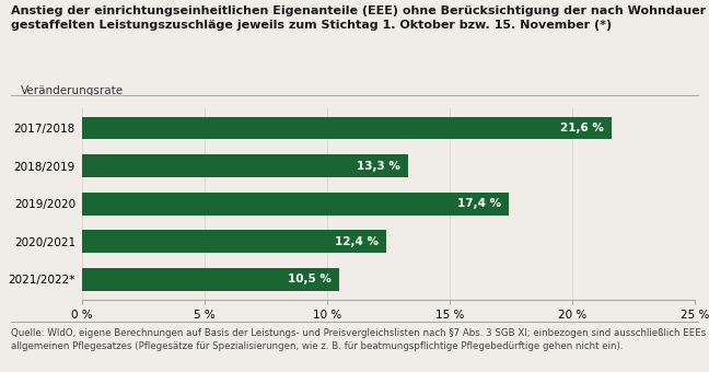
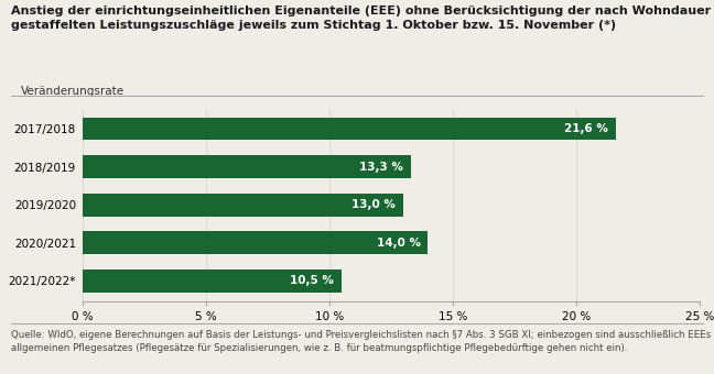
2019/2020: 17,4 -> 13,0
2020/2021: 12,4 -> 14,0
